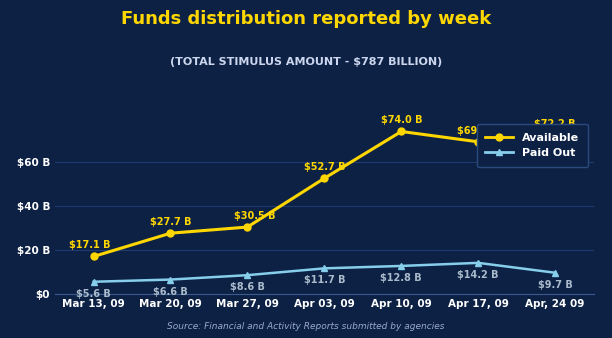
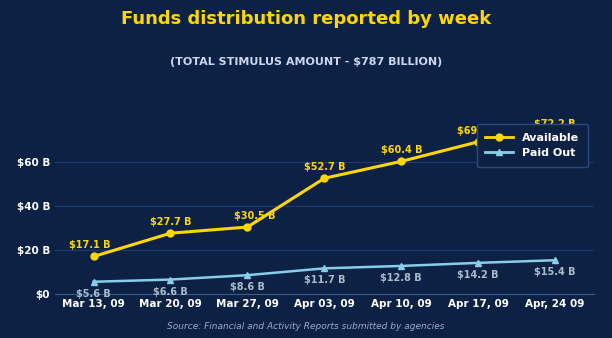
Available/Apr 10, 09: $74.0 -> $60.4
Paid Out/Apr, 24 09: $9.7 -> $15.4
